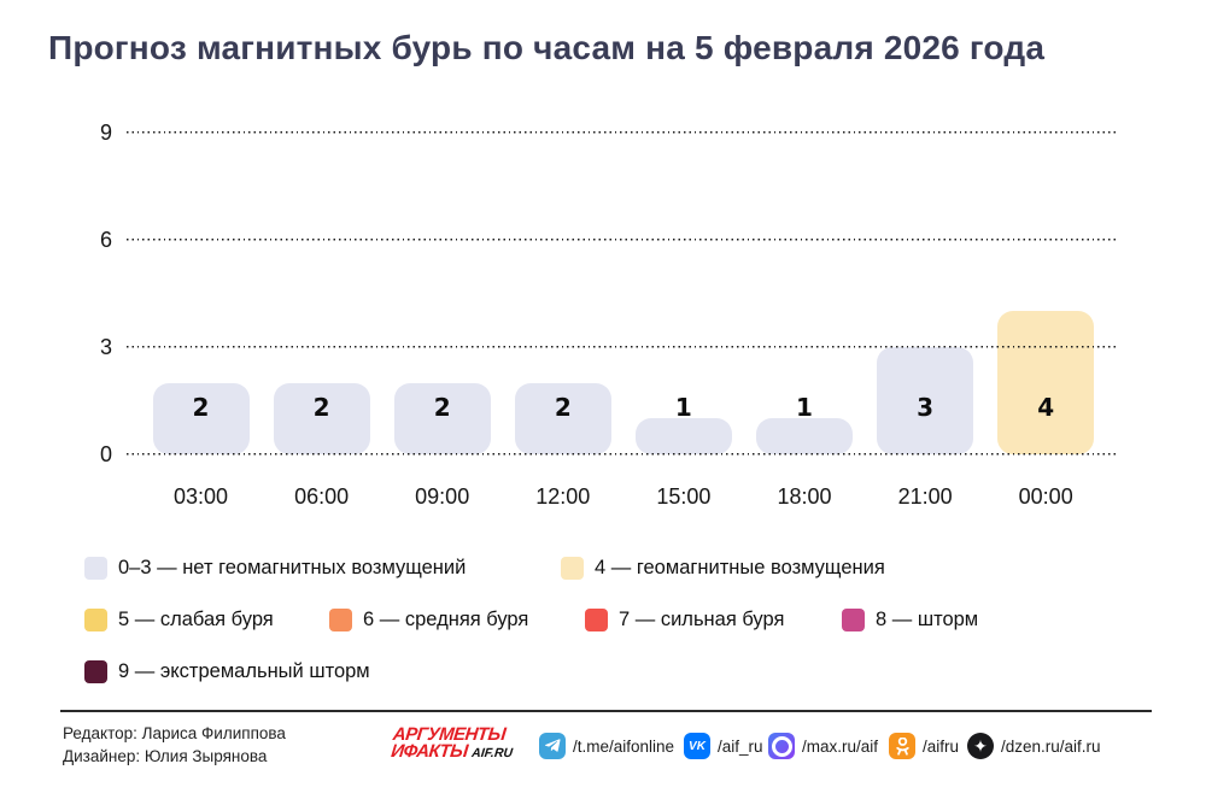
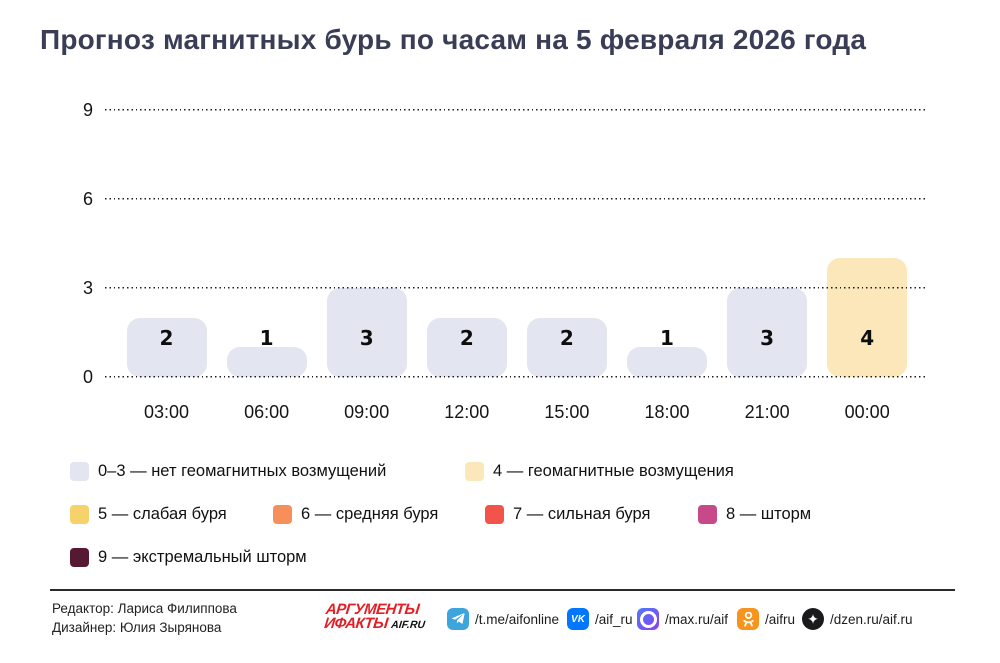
06:00: 2 -> 1
09:00: 2 -> 3
15:00: 1 -> 2
